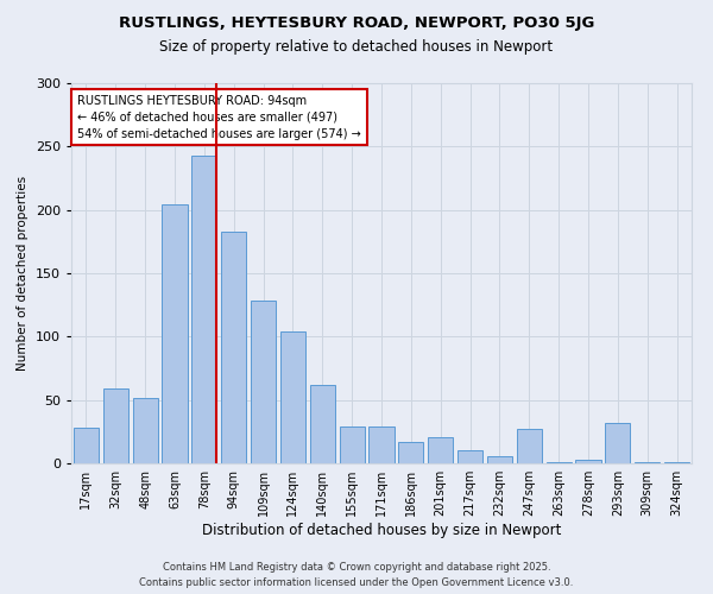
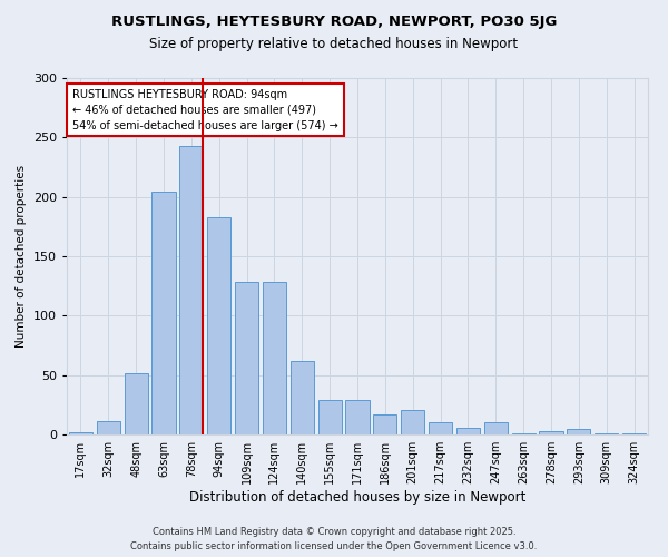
17sqm: 28 -> 2
32sqm: 59 -> 11
124sqm: 104 -> 128
247sqm: 27 -> 10
293sqm: 32 -> 5
